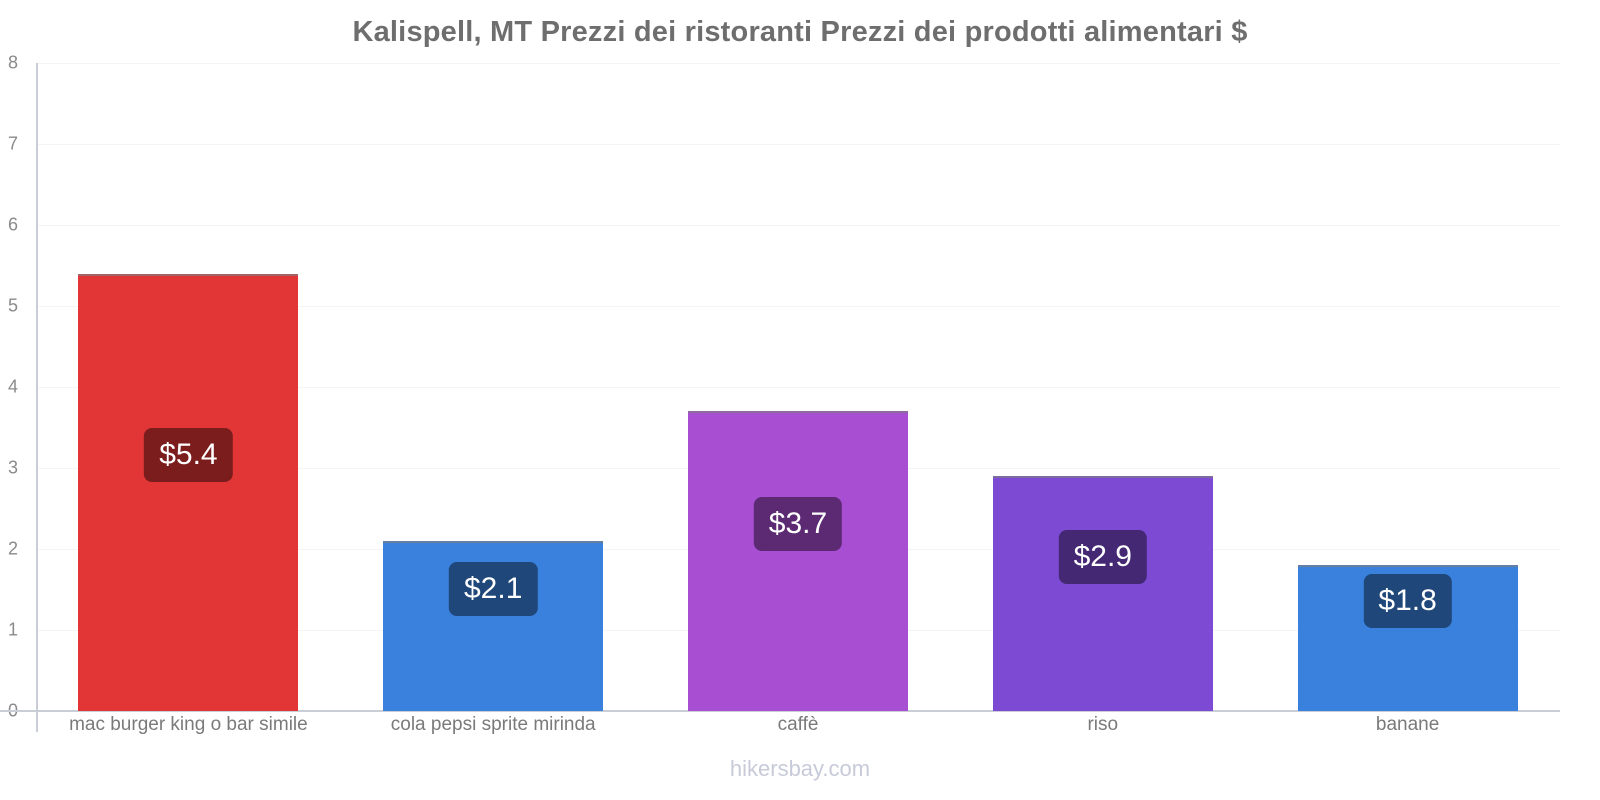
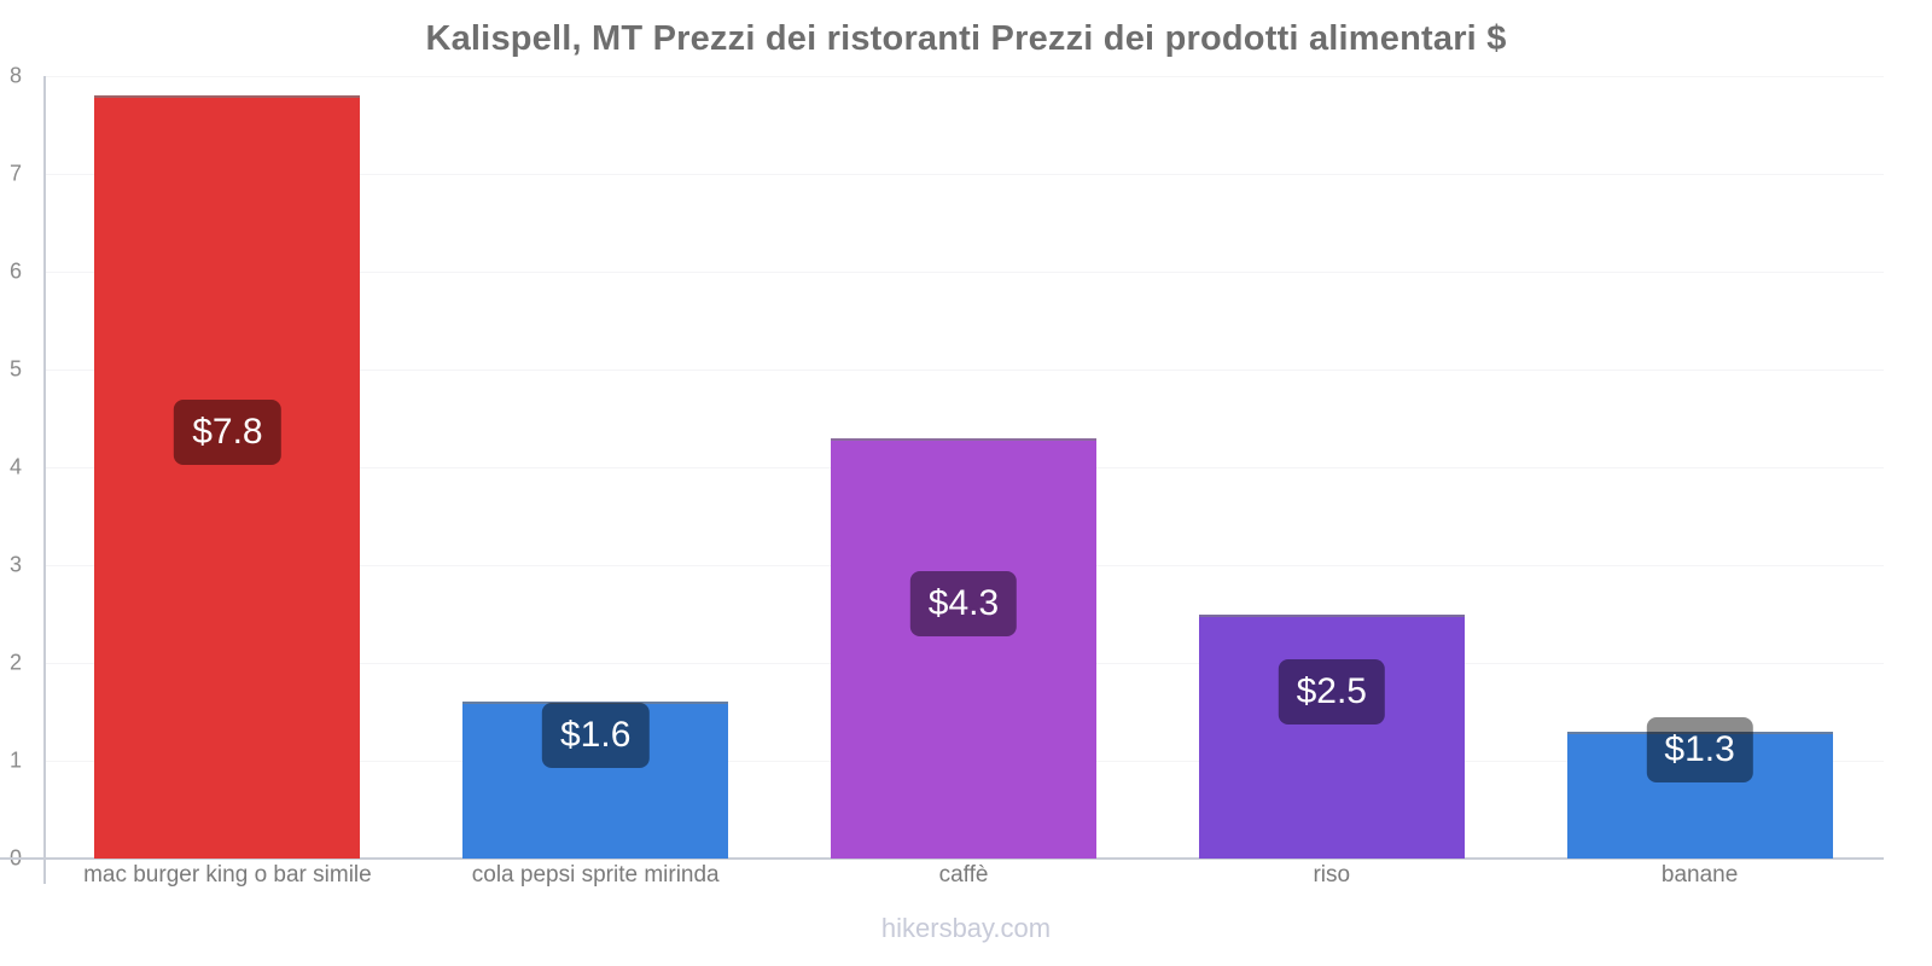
mac burger king o bar simile: $5.4 -> $7.8
cola pepsi sprite mirinda: $2.1 -> $1.6
caffè: $3.7 -> $4.3
riso: $2.9 -> $2.5
banane: $1.8 -> $1.3
